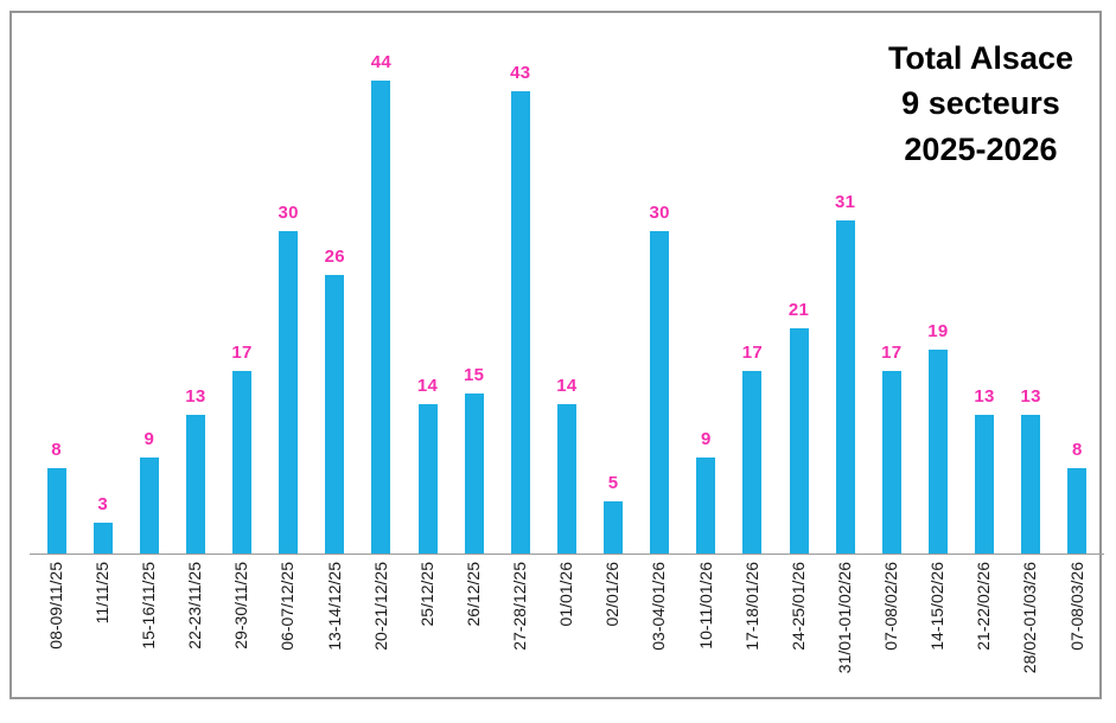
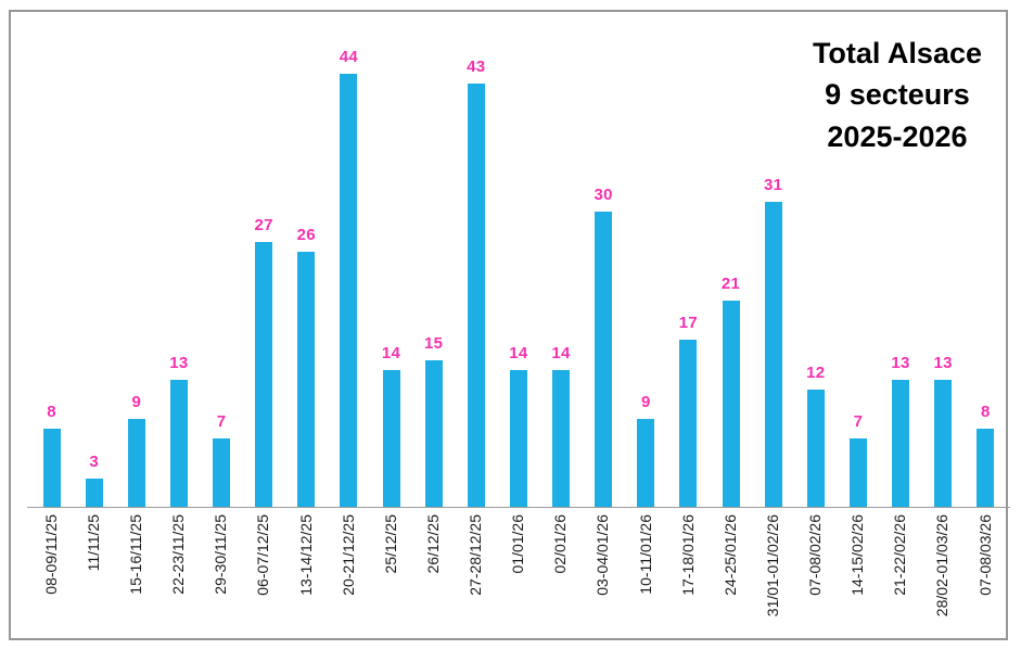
29-30/11/25: 17 -> 7
06-07/12/25: 30 -> 27
02/01/26: 5 -> 14
07-08/02/26: 17 -> 12
14-15/02/26: 19 -> 7
